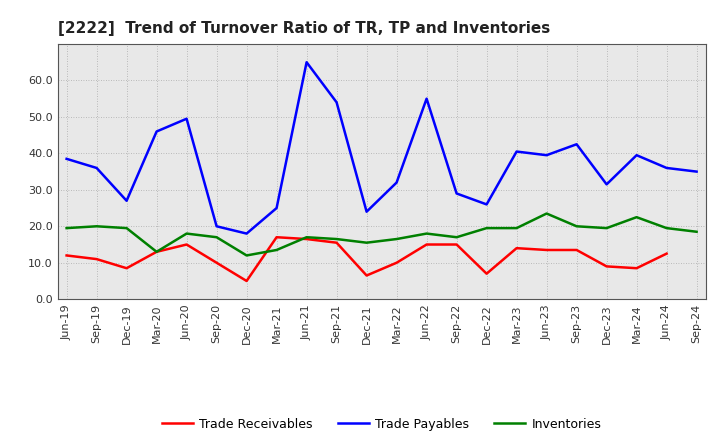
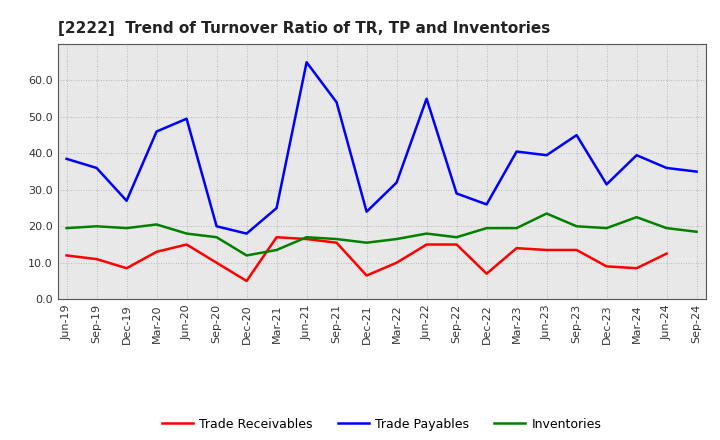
Inventories/Mar-20: 13.0 -> 20.5
Trade Payables/Sep-23: 42.5 -> 45.0
